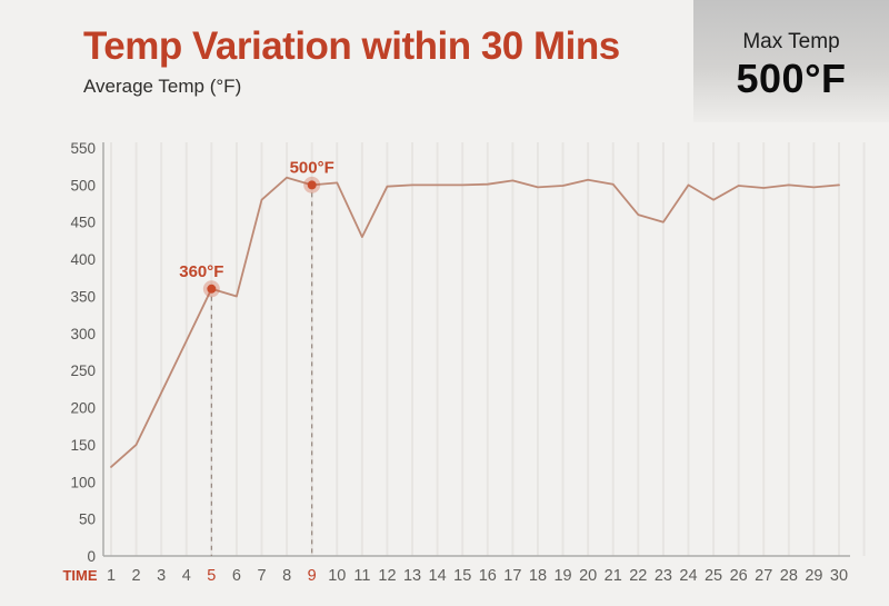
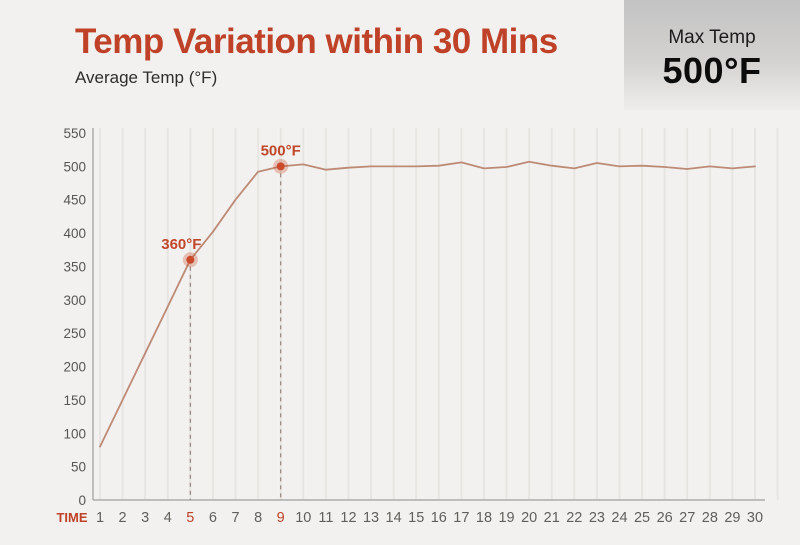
1: 120 -> 80
6: 350 -> 400
7: 480 -> 450
8: 510 -> 490
11: 430 -> 500
22: 460 -> 500
23: 450 -> 500
25: 480 -> 500
